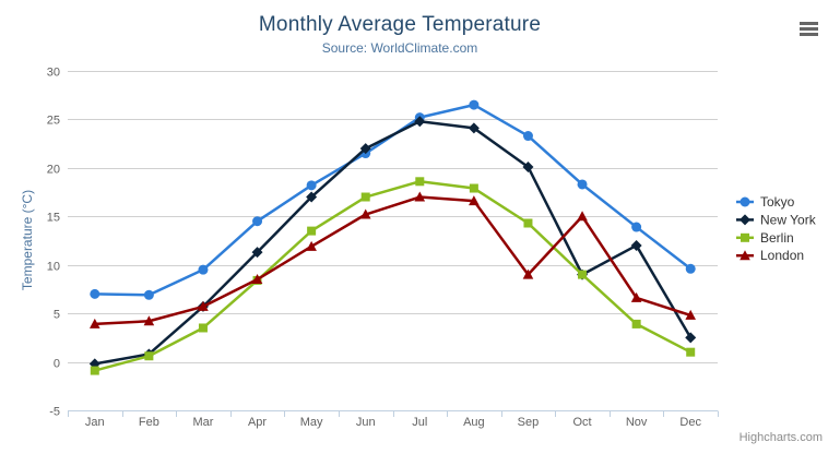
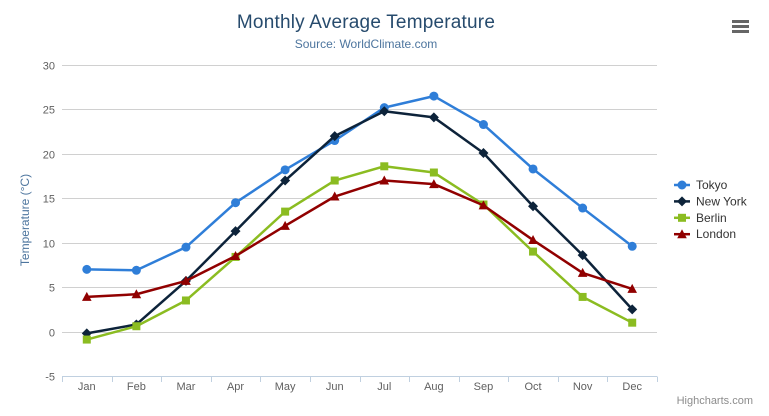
London/Sep: 9 -> 14
New York/Oct: 9 -> 14
London/Oct: 15 -> 10
New York/Nov: 12 -> 9
